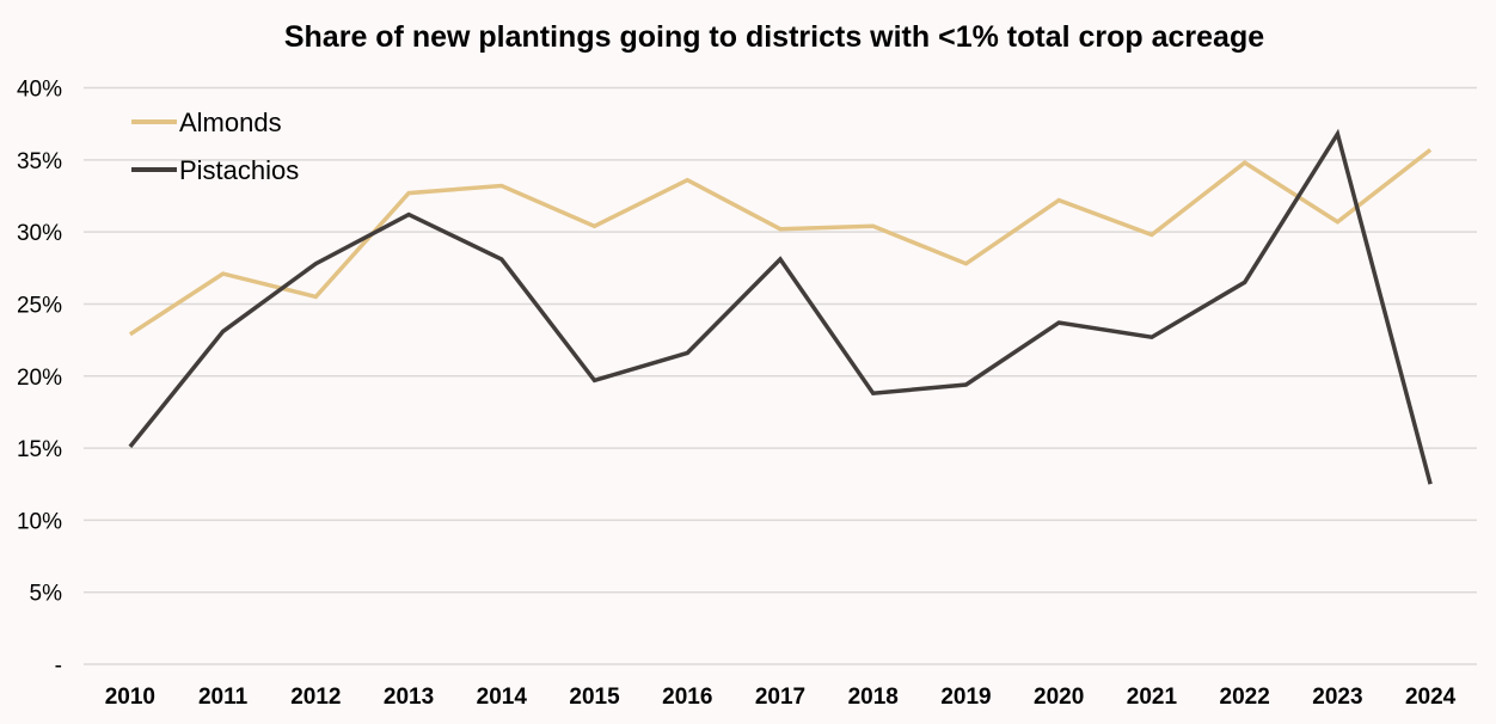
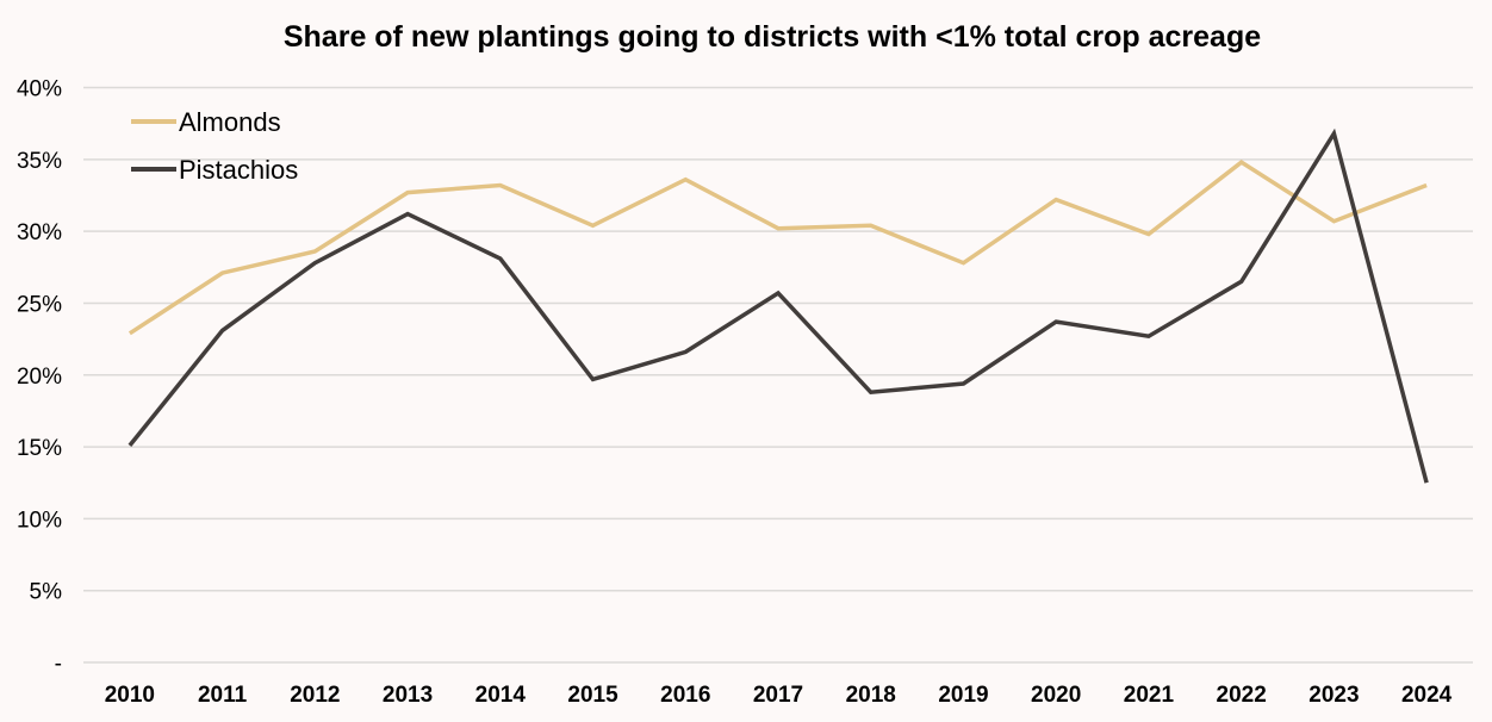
Almonds/2012: 25.5% -> 28.6%
Pistachios/2017: 28.1% -> 25.7%
Almonds/2024: 35.7% -> 33.2%
